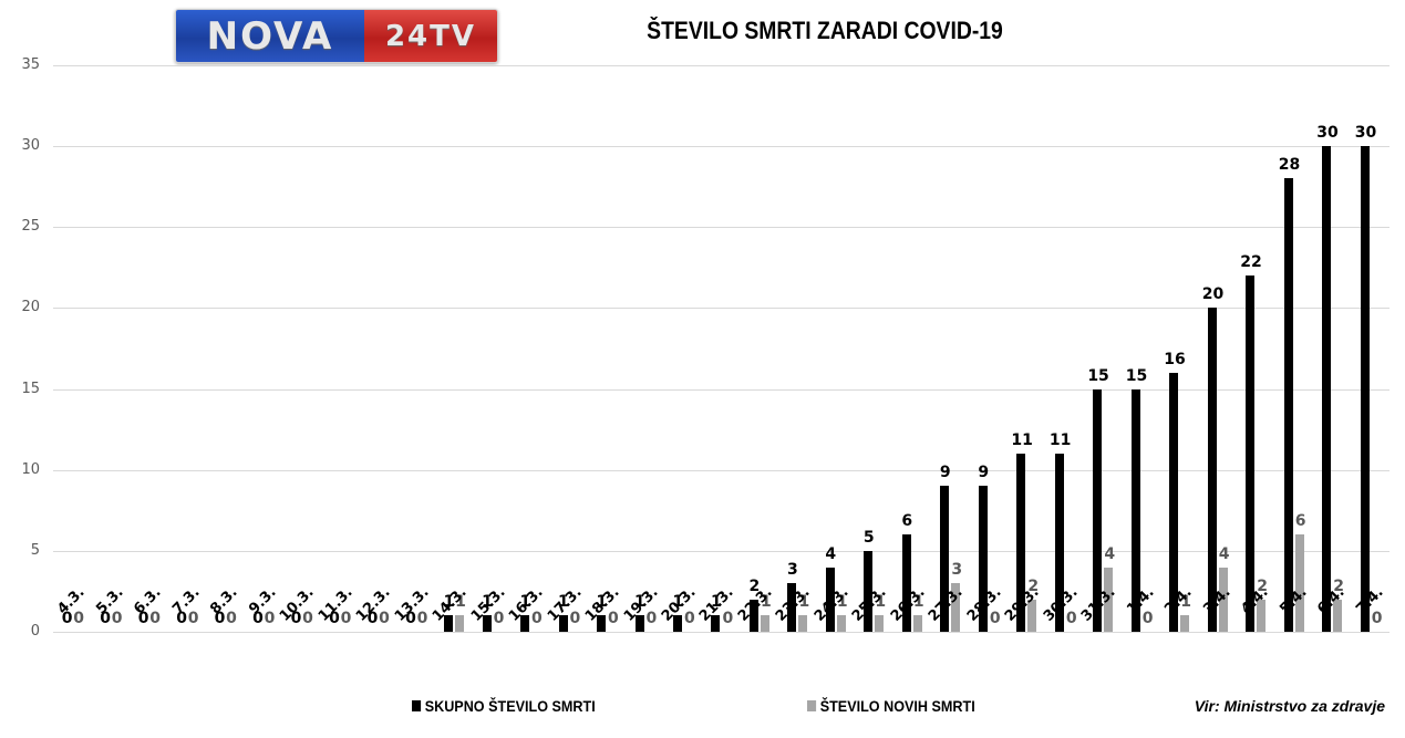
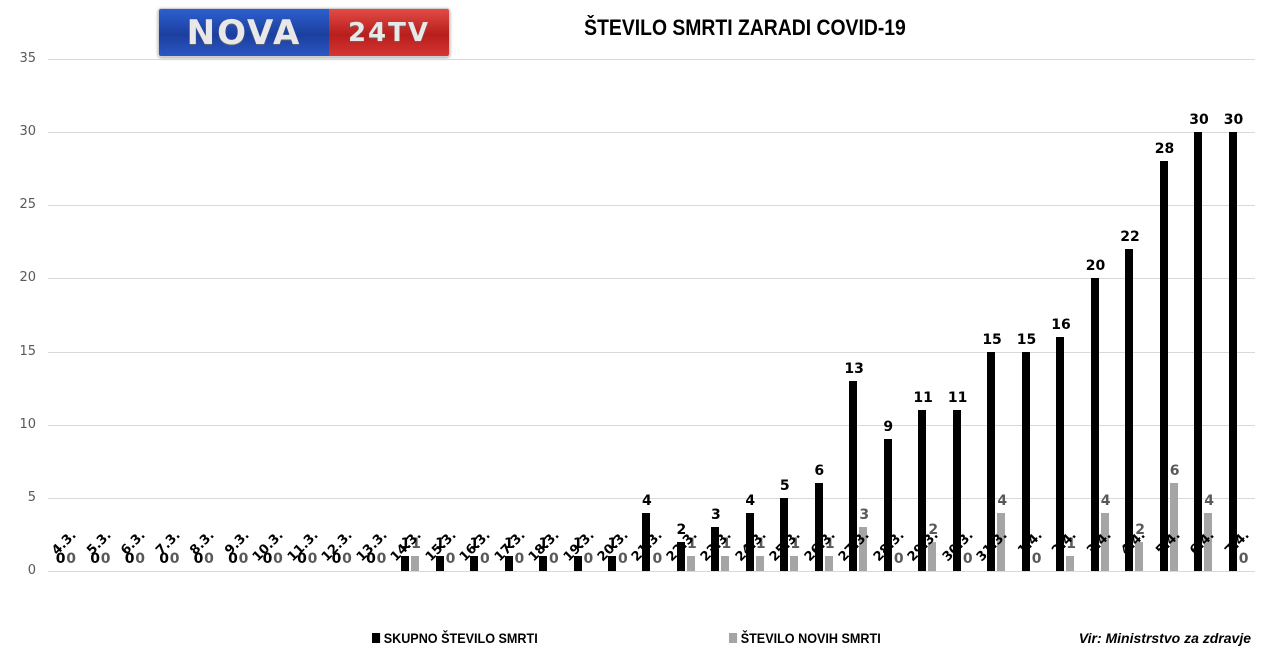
SKUPNO ŠTEVILO SMRTI/21.3.: 1 -> 4
SKUPNO ŠTEVILO SMRTI/27.3.: 9 -> 13
ŠTEVILO NOVIH SMRTI/6.4.: 2 -> 4
